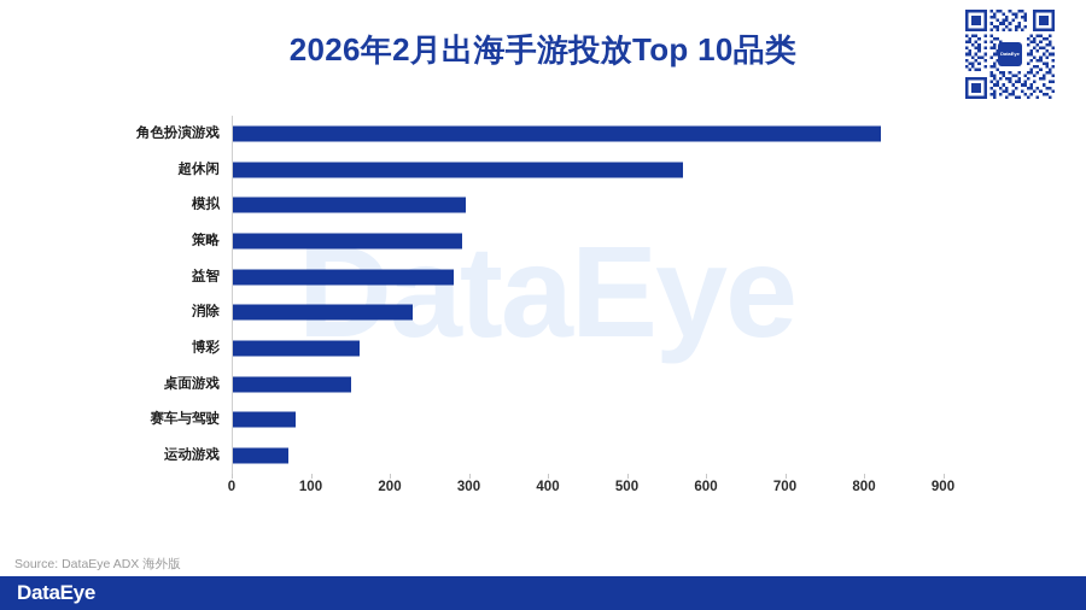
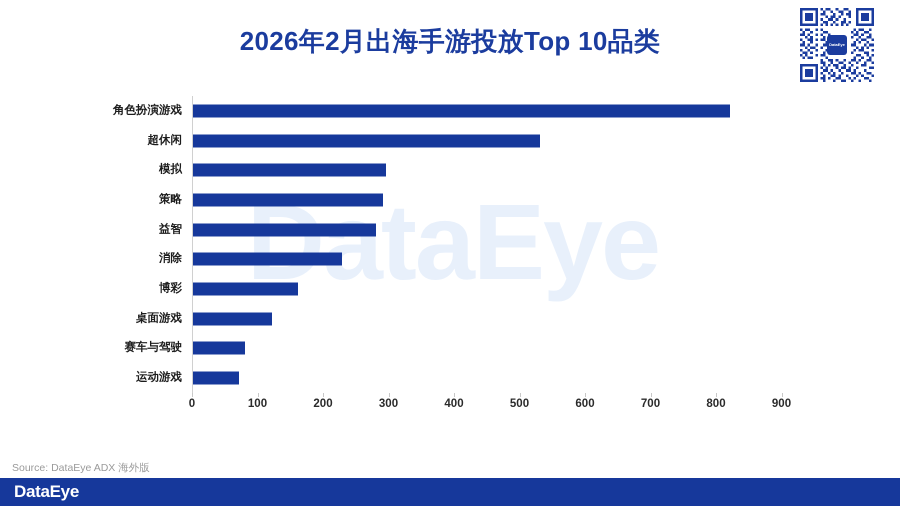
超休闲: 570 -> 530
桌面游戏: 150 -> 120
